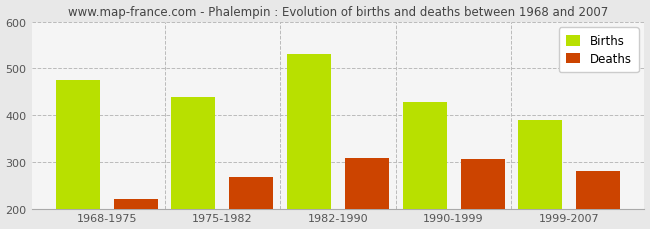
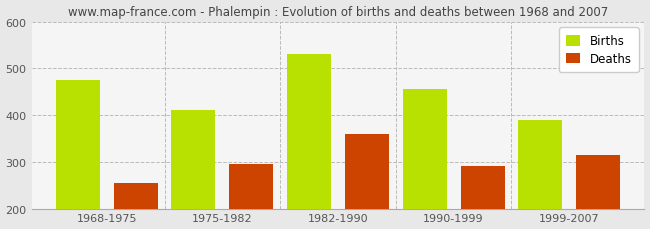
Deaths/1968-1975: 221 -> 255
Births/1975-1982: 438 -> 410
Deaths/1975-1982: 268 -> 295
Deaths/1982-1990: 308 -> 360
Births/1990-1999: 428 -> 455
Deaths/1990-1999: 305 -> 290
Deaths/1999-2007: 281 -> 315
